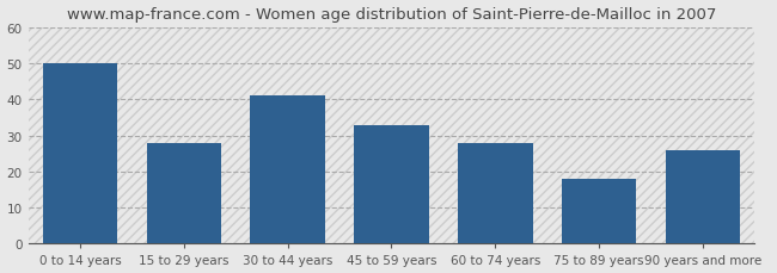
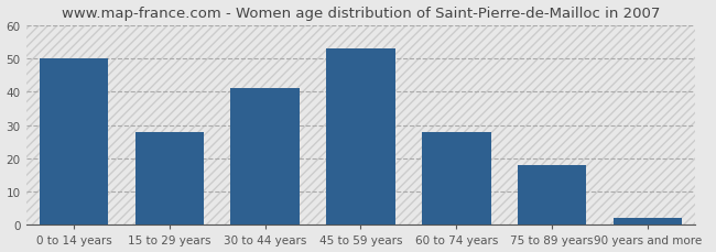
45 to 59 years: 33 -> 53
90 years and more: 26 -> 2
